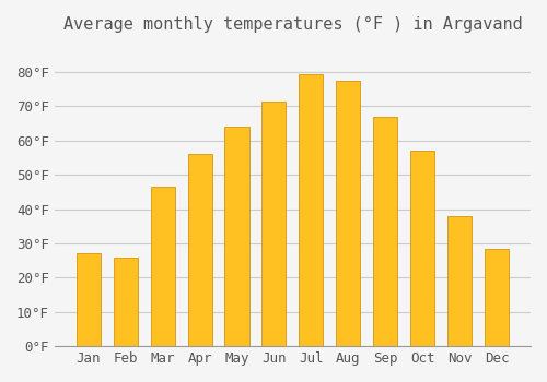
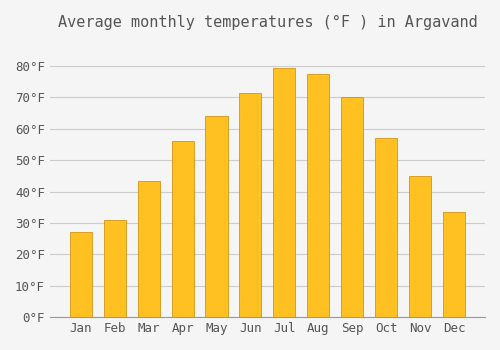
Feb: 26.0°F -> 31.0°F
Mar: 46.5°F -> 43.5°F
Sep: 67.0°F -> 70.0°F
Nov: 38.0°F -> 45.0°F
Dec: 28.5°F -> 33.5°F
